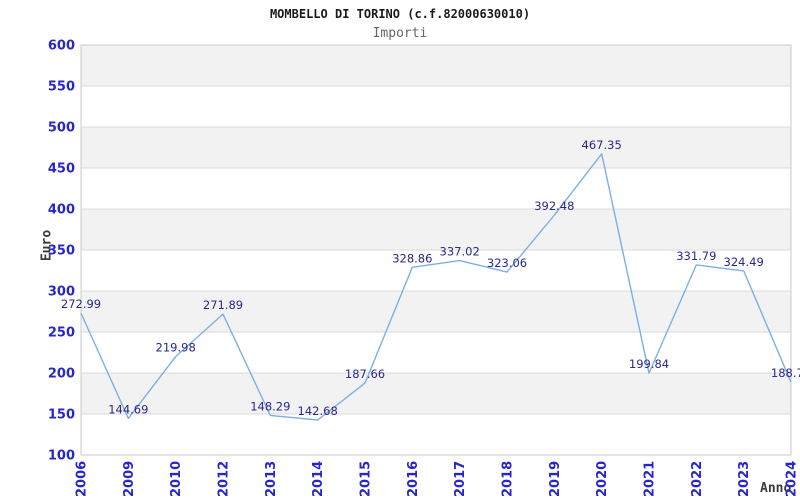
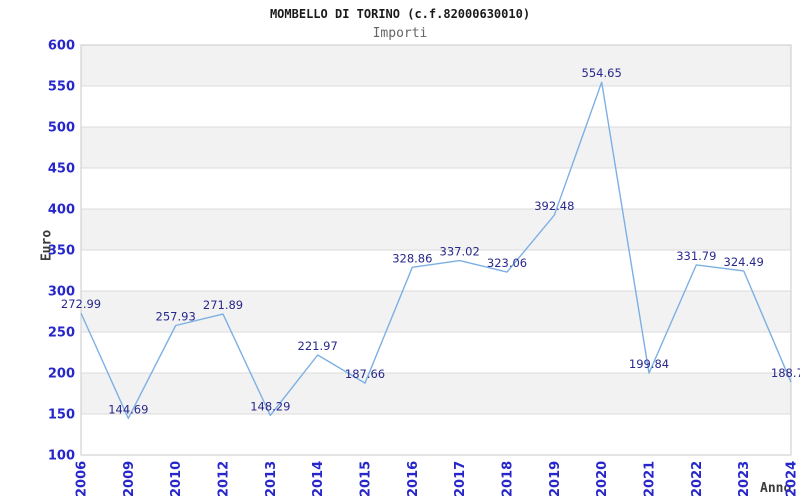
2010: 219.98 -> 257.93
2014: 142.68 -> 221.97
2020: 467.35 -> 554.65
